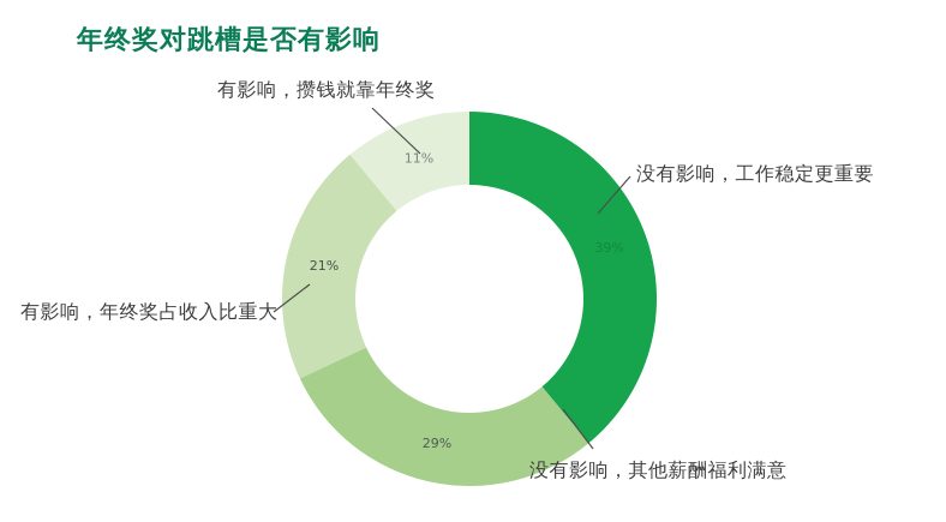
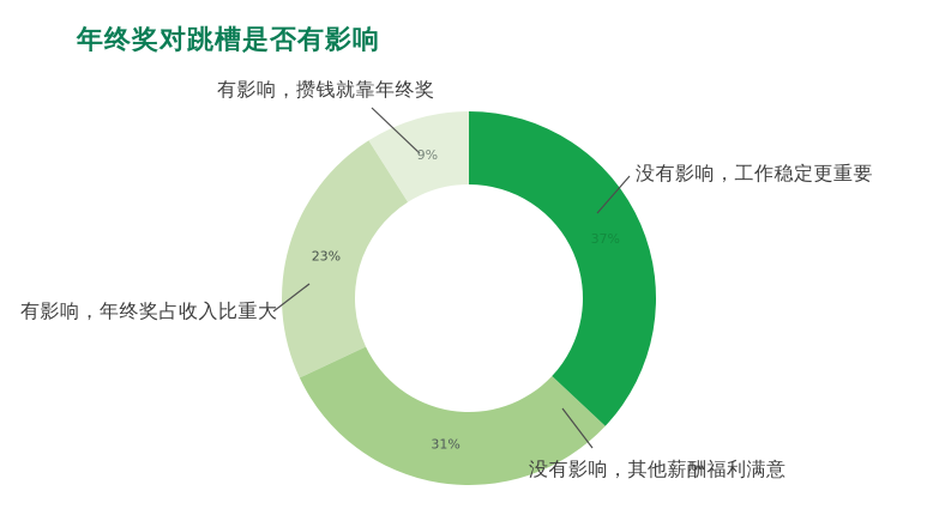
没有影响，工作稳定更重要: 39% -> 37%
没有影响，其他薪酬福利满意: 29% -> 31%
有影响，年终奖占收入比重大: 21% -> 23%
有影响，攒钱就靠年终奖: 11% -> 9%
